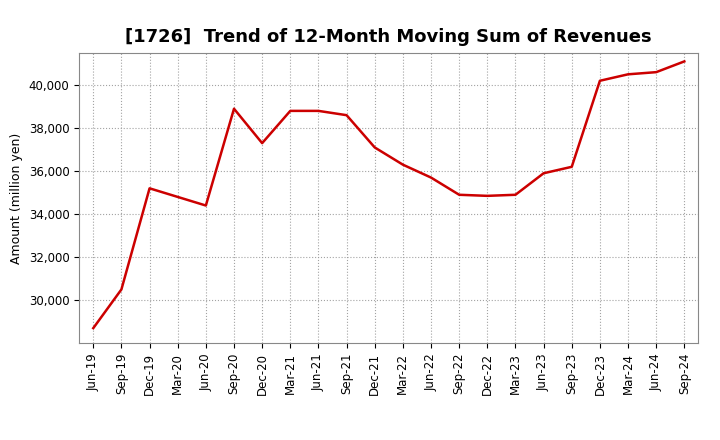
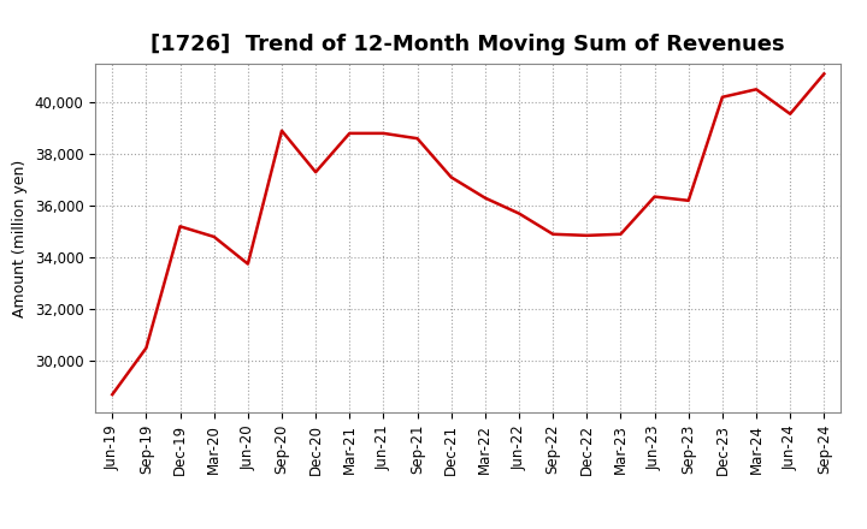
Jun-20: 34,400 -> 33,750
Jun-23: 35,900 -> 36,350
Jun-24: 40,600 -> 39,550
